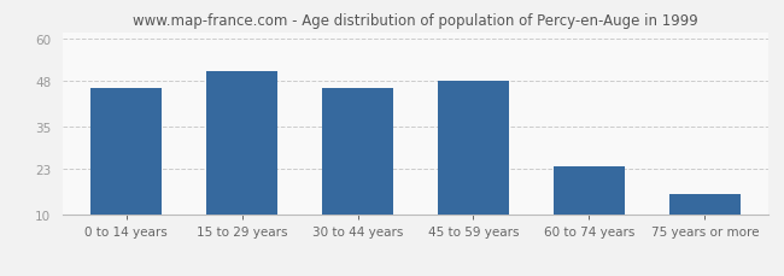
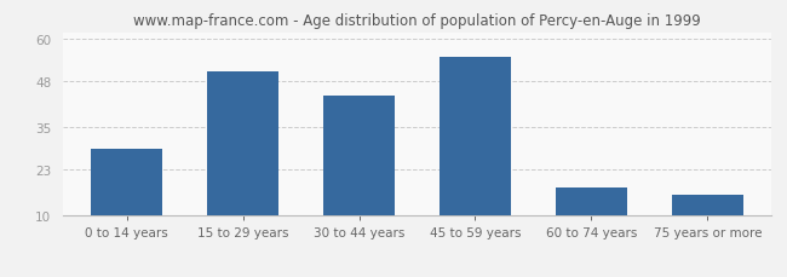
0 to 14 years: 46 -> 29
30 to 44 years: 46 -> 44
45 to 59 years: 48 -> 55
60 to 74 years: 24 -> 18
